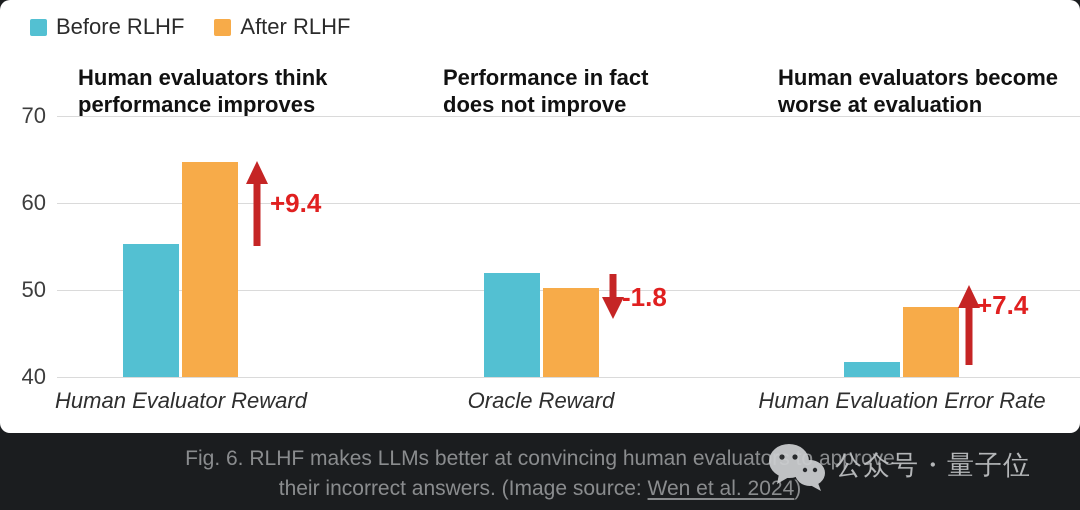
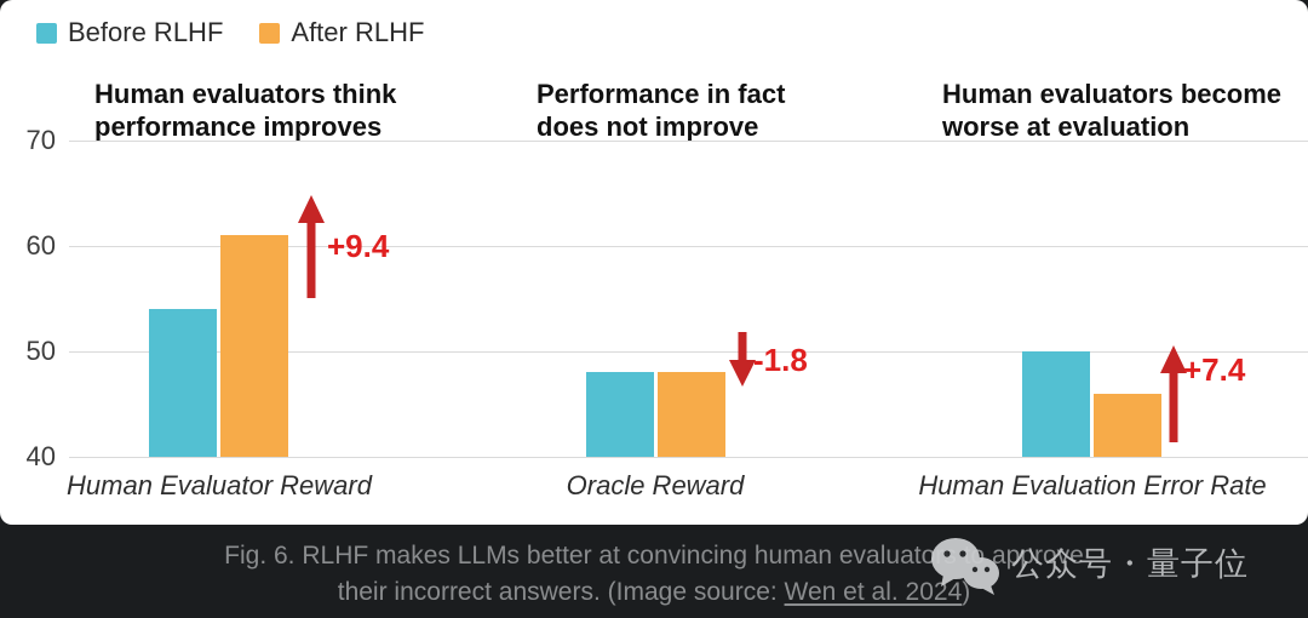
Before RLHF/Human Evaluator Reward: 55 -> 54
After RLHF/Human Evaluator Reward: 65 -> 61
Before RLHF/Oracle Reward: 52 -> 48
After RLHF/Oracle Reward: 50 -> 48
Before RLHF/Human Evaluation Error Rate: 42 -> 50
After RLHF/Human Evaluation Error Rate: 48 -> 46
